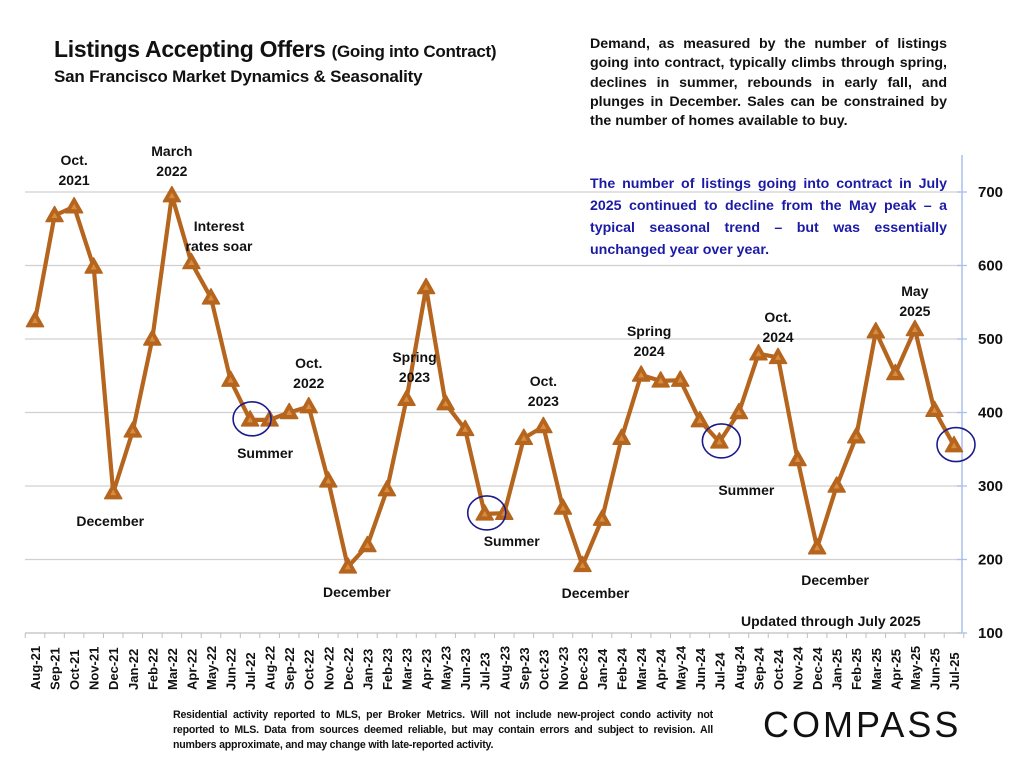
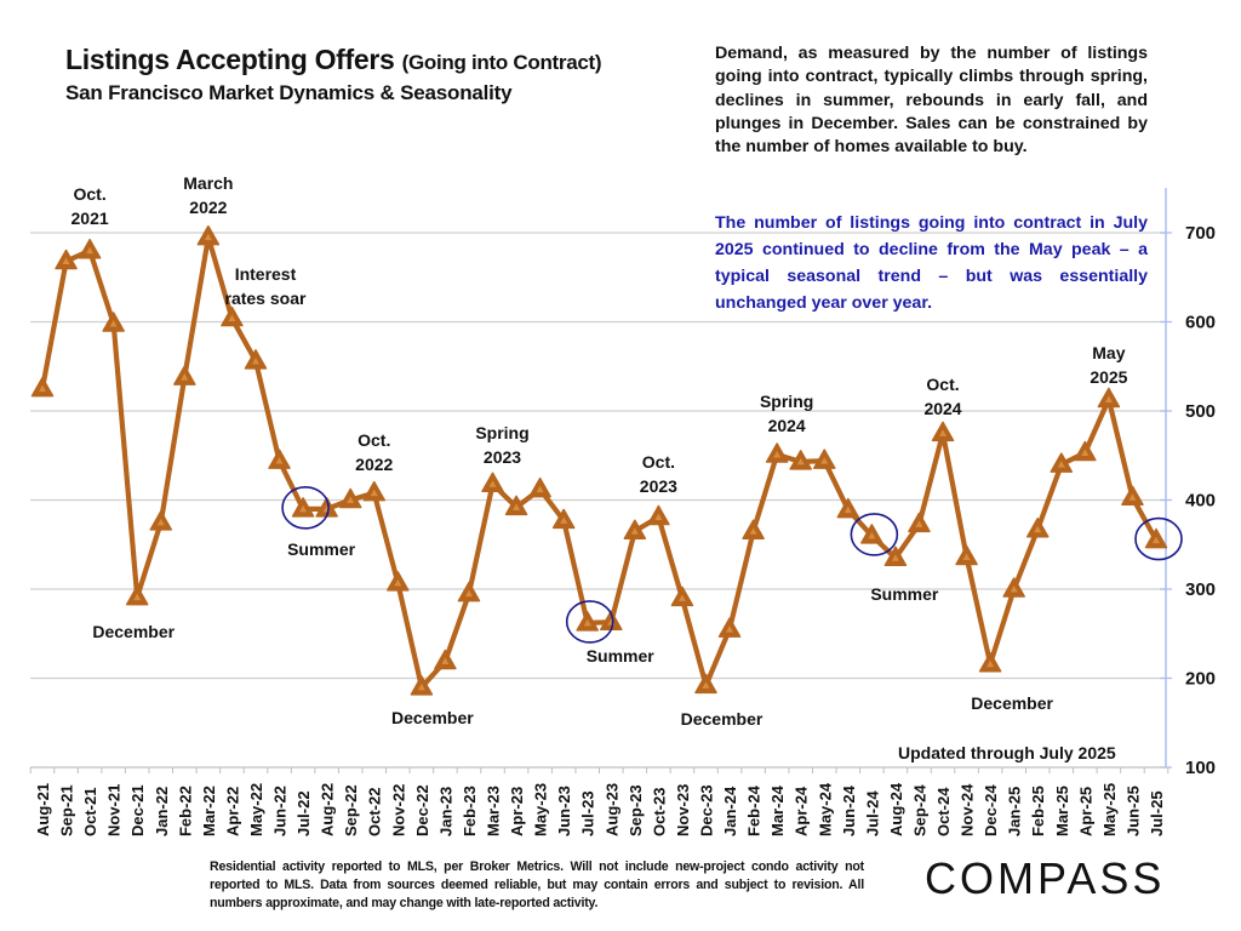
Feb-22: 500 -> 540
Apr-23: 570 -> 390
Nov-23: 270 -> 290
Aug-24: 400 -> 340
Sep-24: 480 -> 370
Mar-25: 510 -> 440
